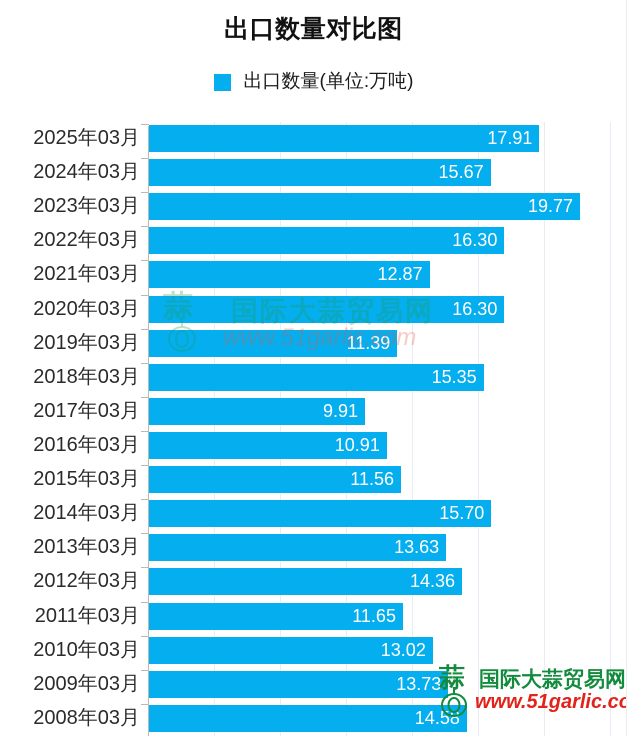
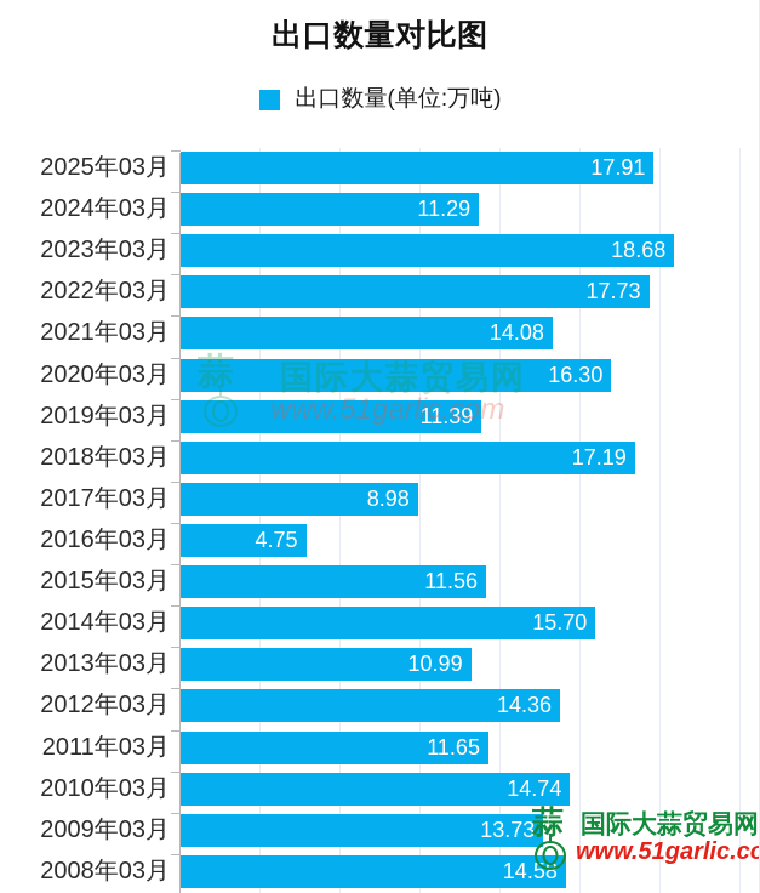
2024年03月: 15.67 -> 11.29
2023年03月: 19.77 -> 18.68
2022年03月: 16.30 -> 17.73
2021年03月: 12.87 -> 14.08
2018年03月: 15.35 -> 17.19
2017年03月: 9.91 -> 8.98
2016年03月: 10.91 -> 4.75
2013年03月: 13.63 -> 10.99
2010年03月: 13.02 -> 14.74
